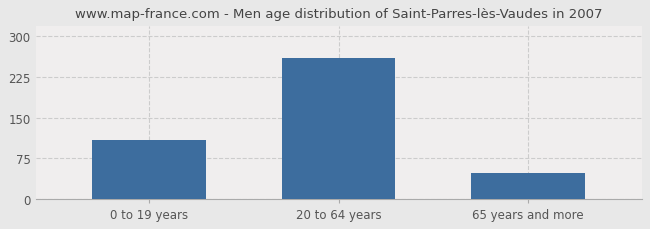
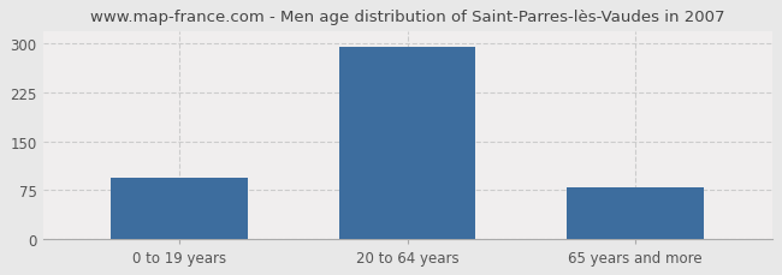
0 to 19 years: 108 -> 93
20 to 64 years: 260 -> 295
65 years and more: 48 -> 78
